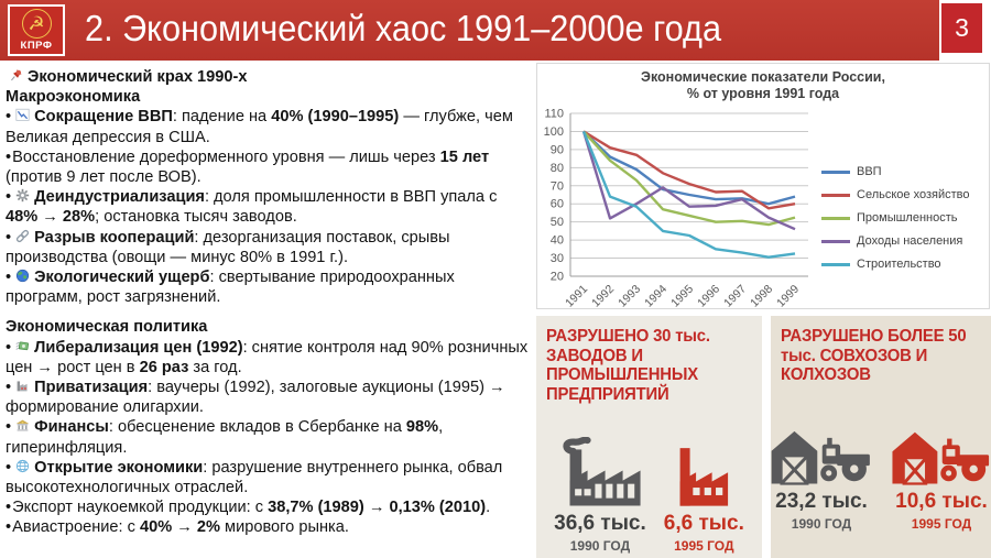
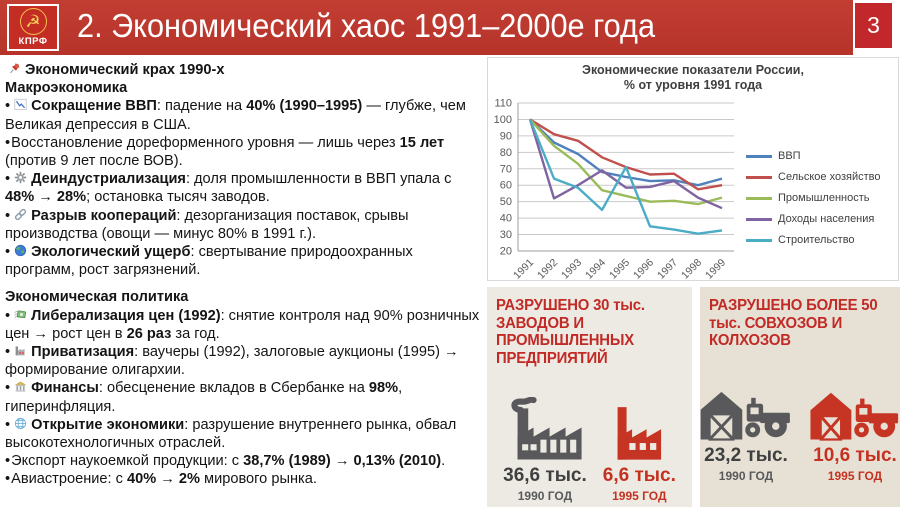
Строительство/1995: 42 -> 71
